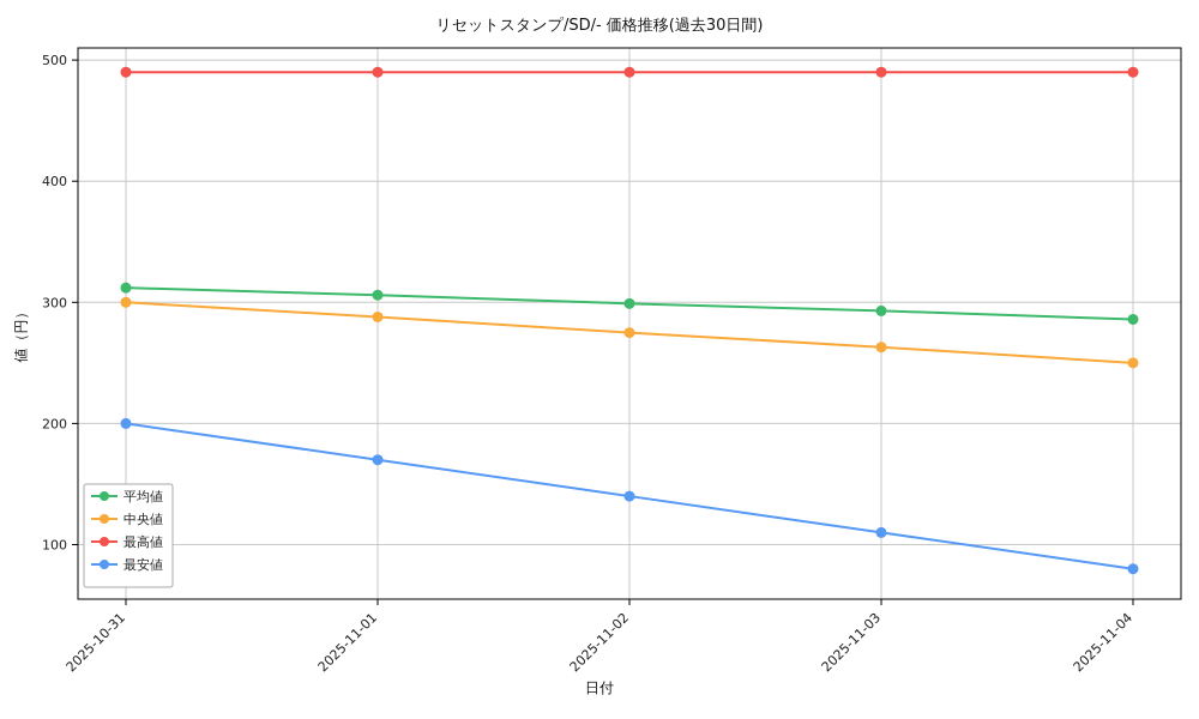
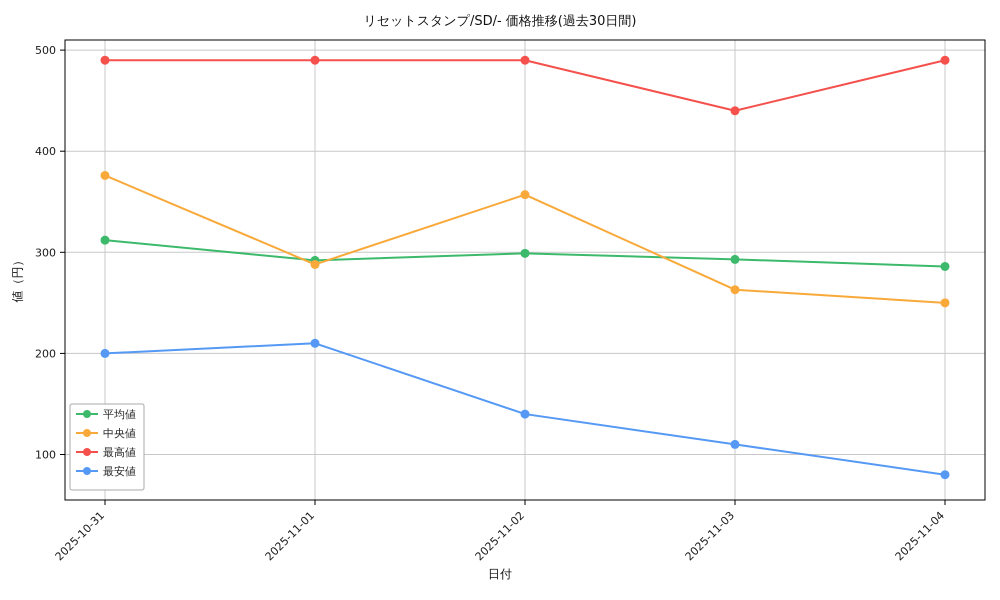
中央値/2025-10-31: 300 -> 376
平均値/2025-11-01: 306 -> 292
最安値/2025-11-01: 170 -> 210
中央値/2025-11-02: 275 -> 357
最高値/2025-11-03: 490 -> 440
